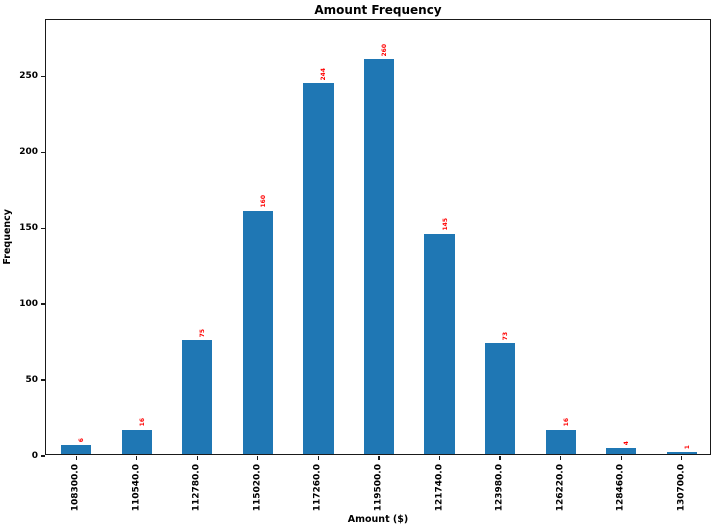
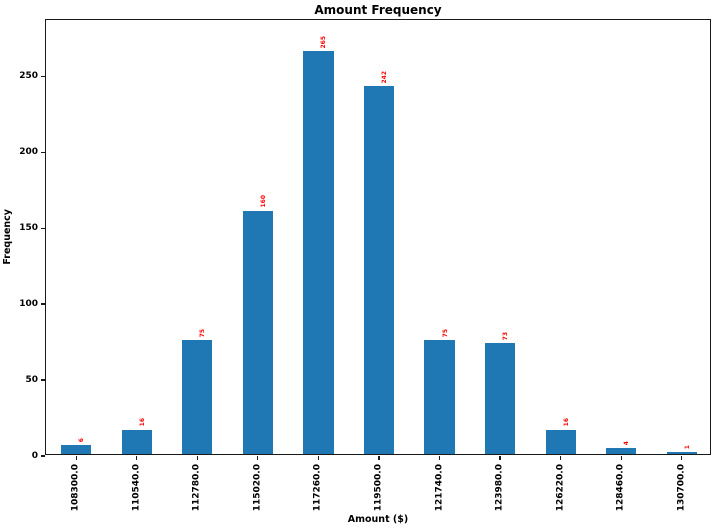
117260.0: 244 -> 265
119500.0: 260 -> 242
121740.0: 145 -> 75
